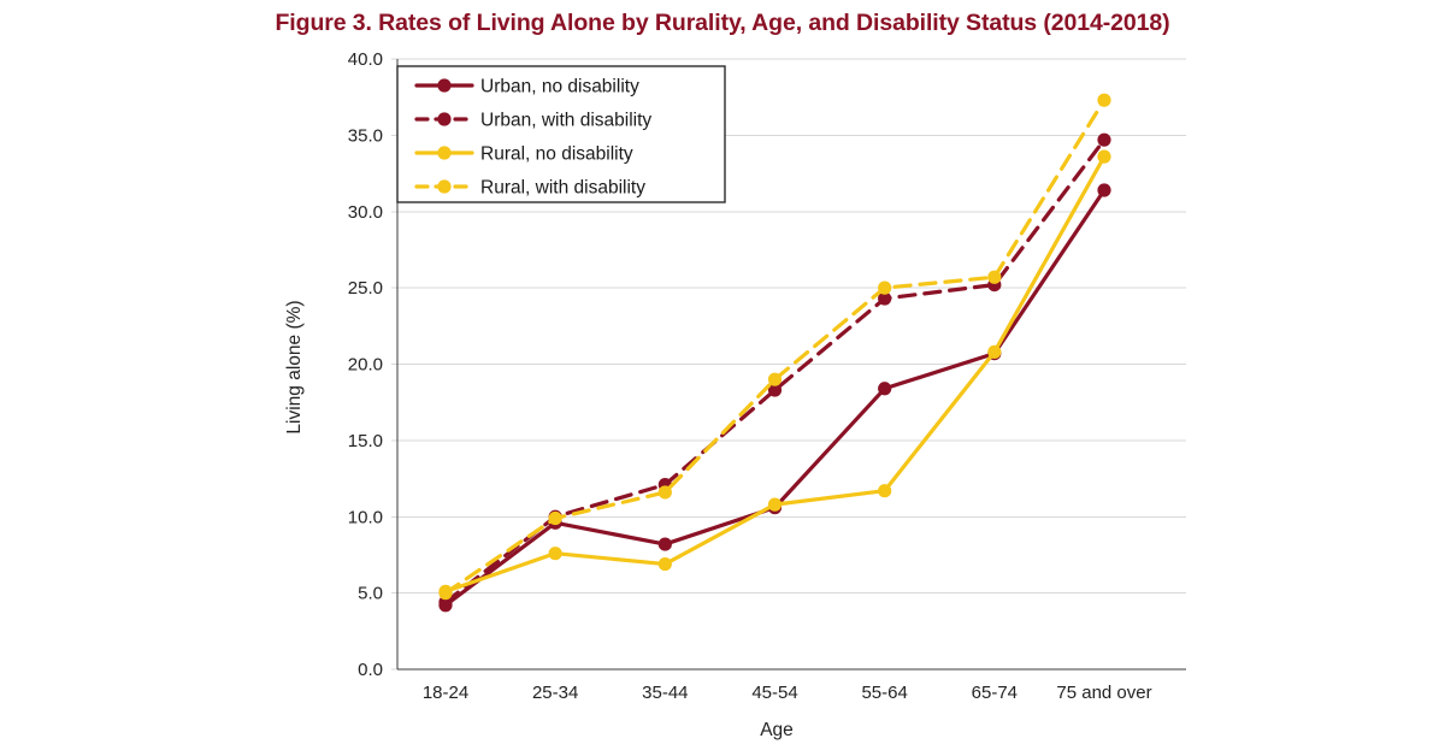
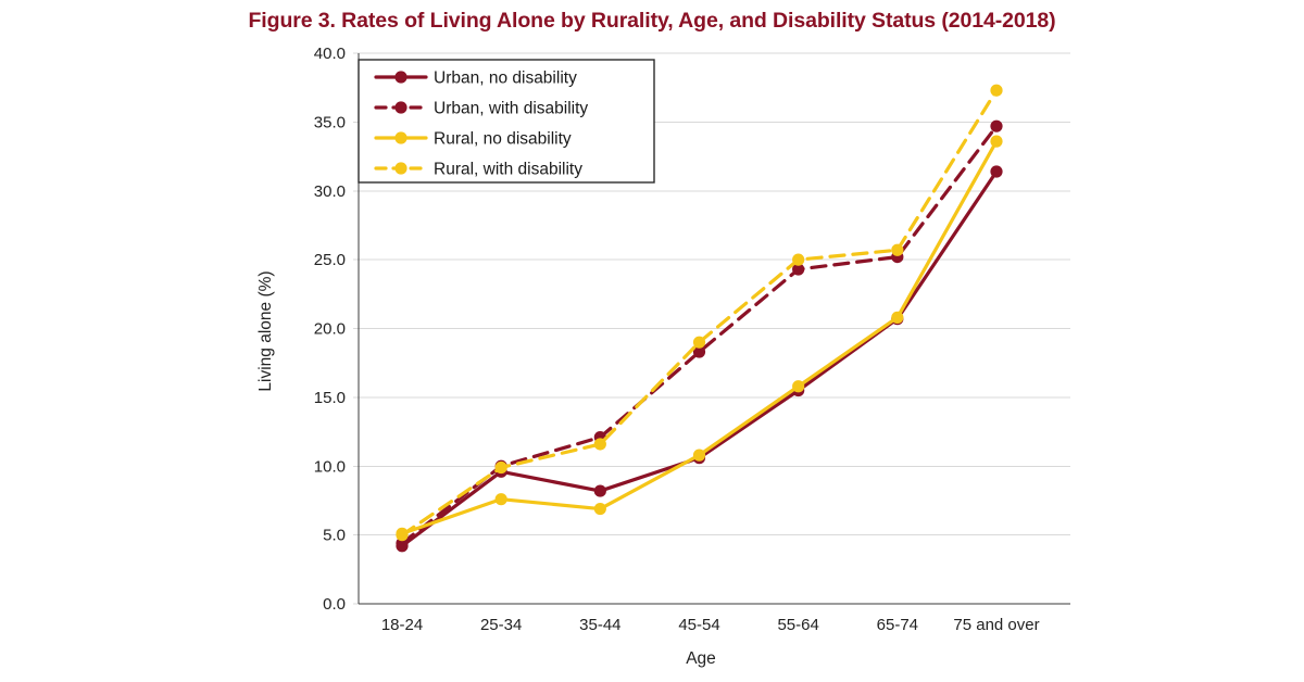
Urban, no disability/55-64: 18.4 -> 15.5
Rural, no disability/55-64: 11.7 -> 15.8
